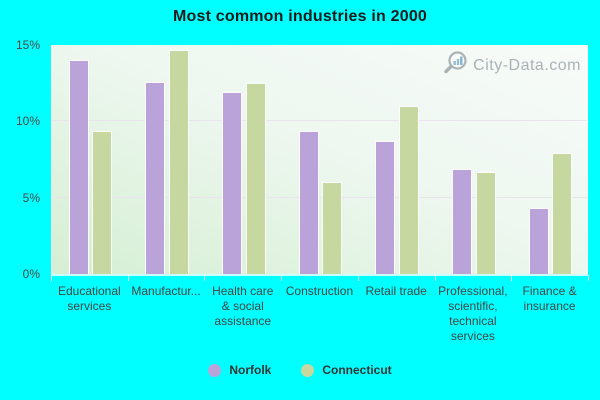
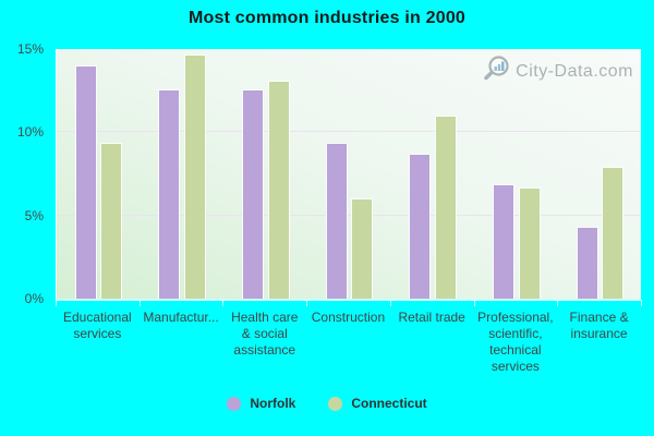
Norfolk/Health care & social assistance: 11.9% -> 12.6%
Connecticut/Health care & social assistance: 12.5% -> 13.1%
